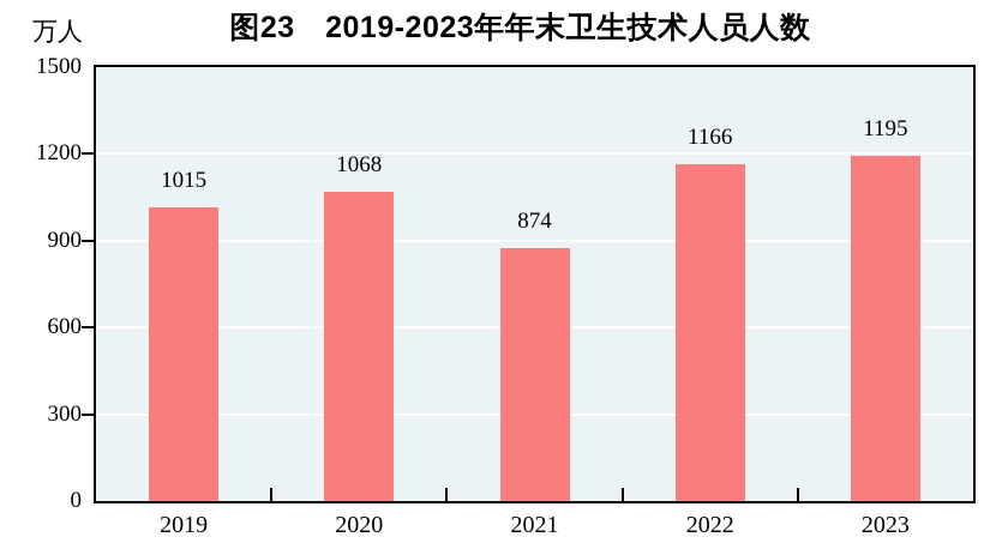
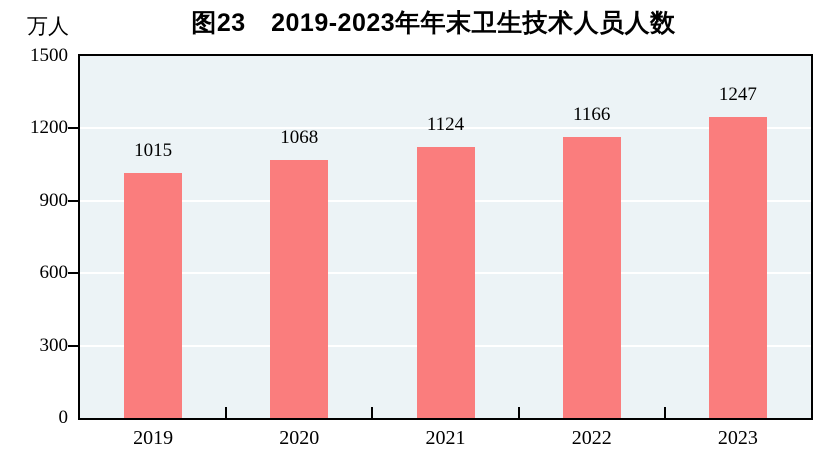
2021: 874 -> 1124
2023: 1195 -> 1247
